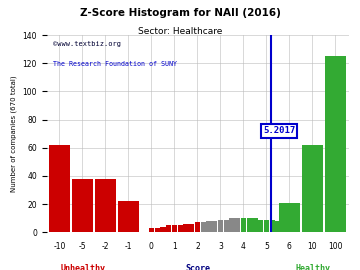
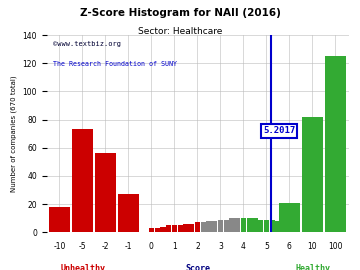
-10: 62 -> 18
-5: 38 -> 73
-2: 38 -> 56
-1: 22 -> 27
10: 62 -> 82
